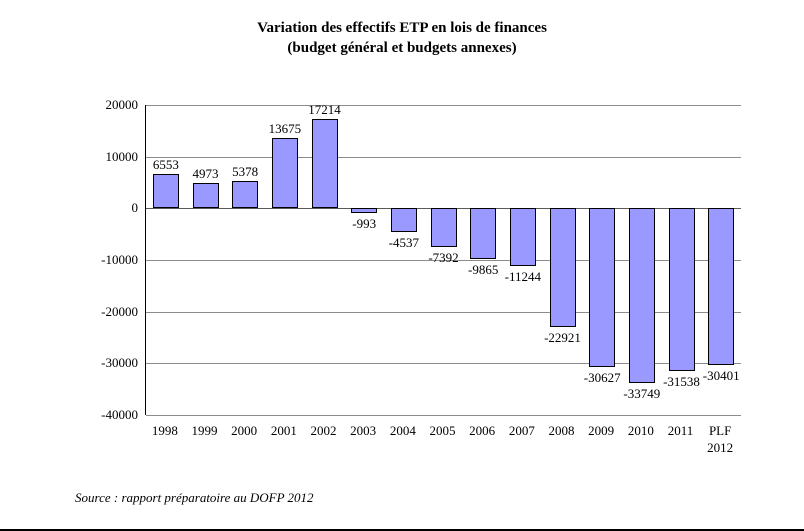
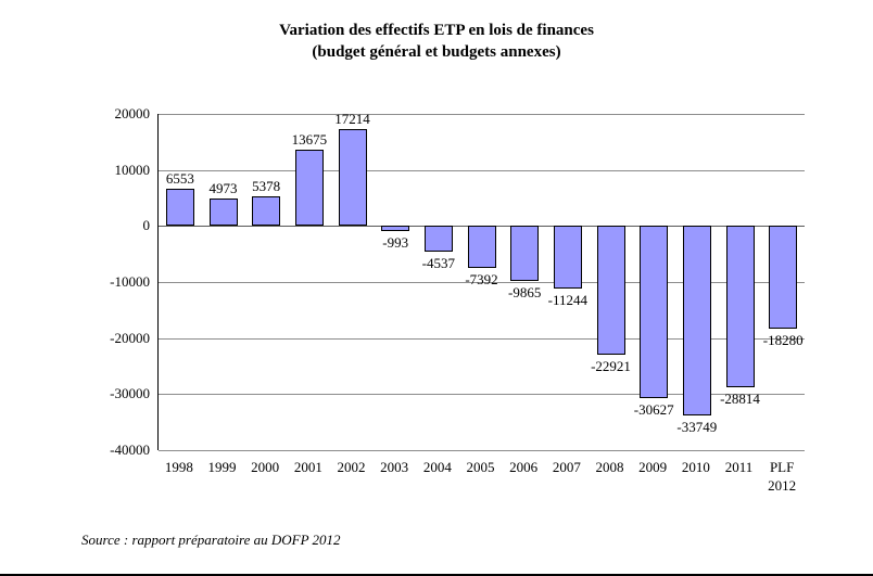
2011: -31538 -> -28814
PLF 2012: -30401 -> -18280
